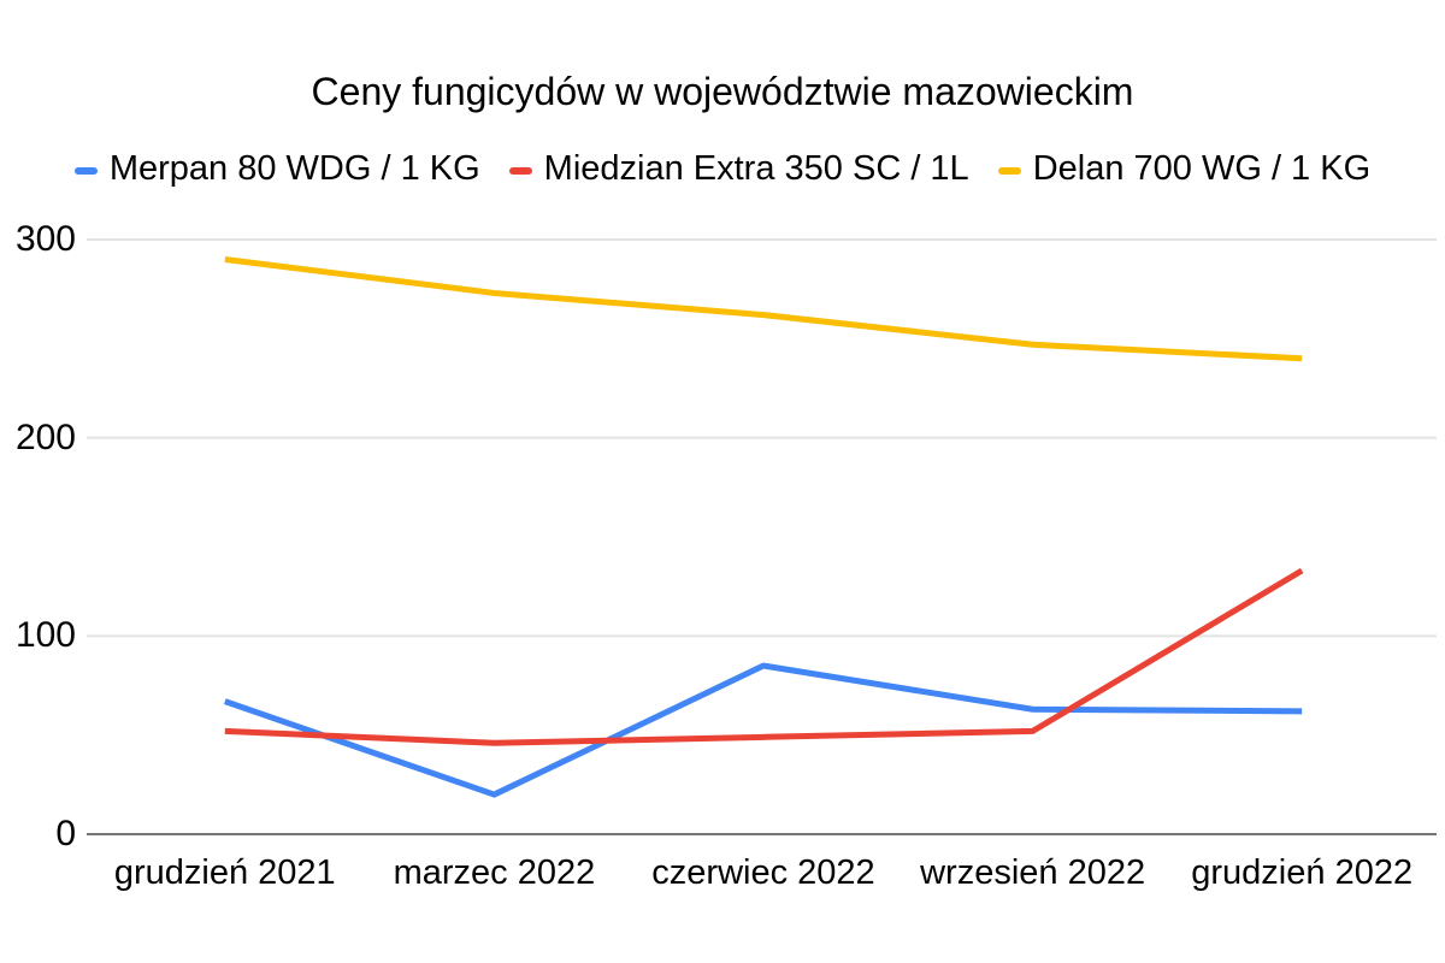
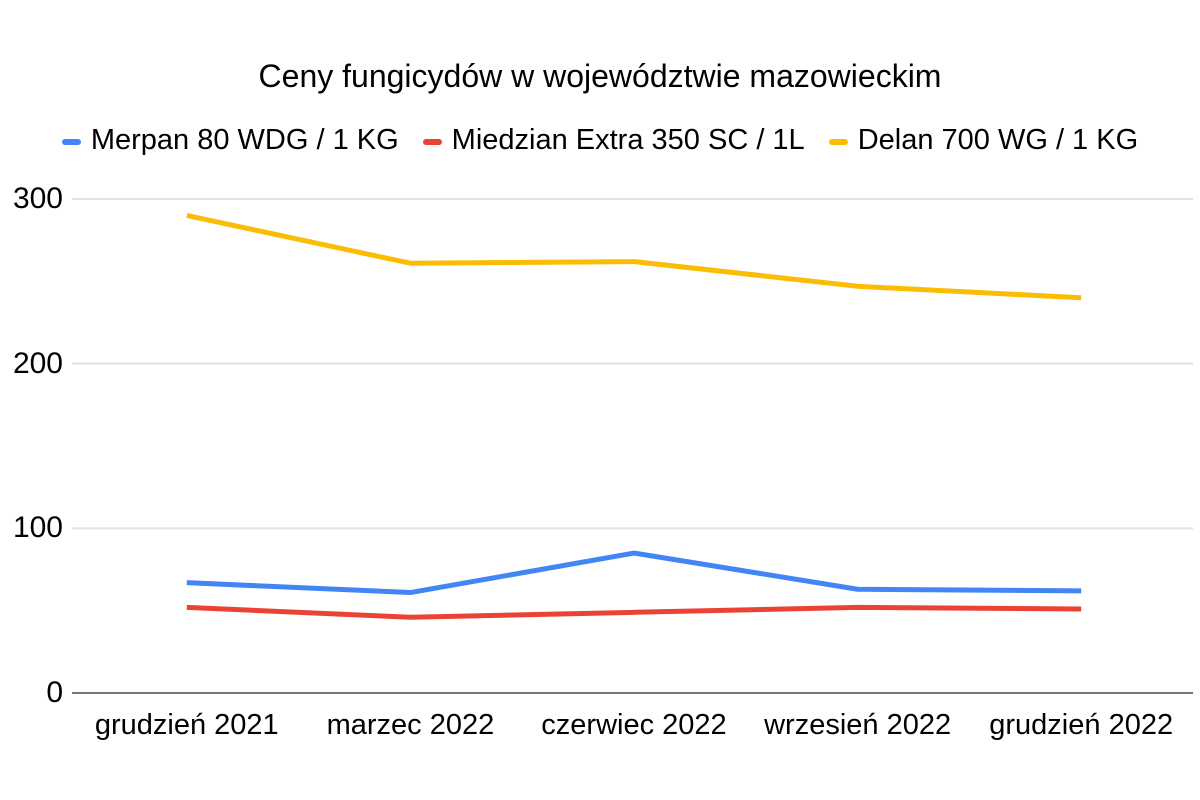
Merpan 80 WDG / 1 KG/marzec 2022: 20 -> 61
Delan 700 WG / 1 KG/marzec 2022: 273 -> 261
Miedzian Extra 350 SC / 1L/grudzień 2022: 133 -> 51
